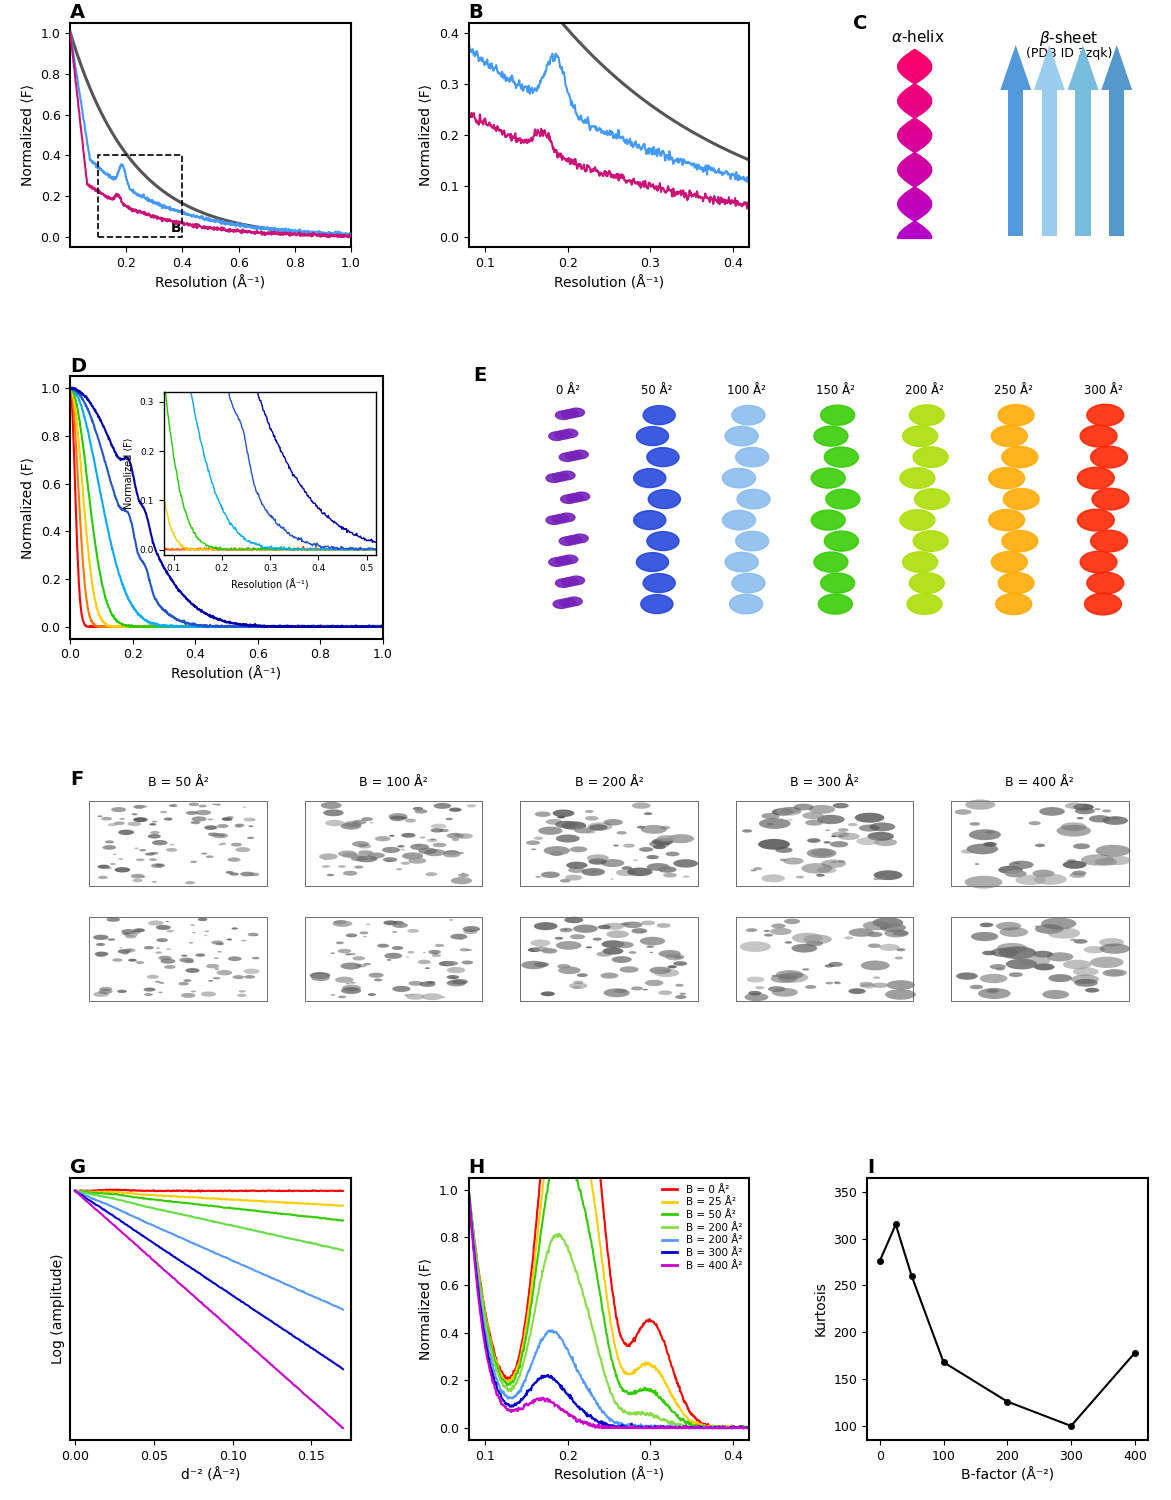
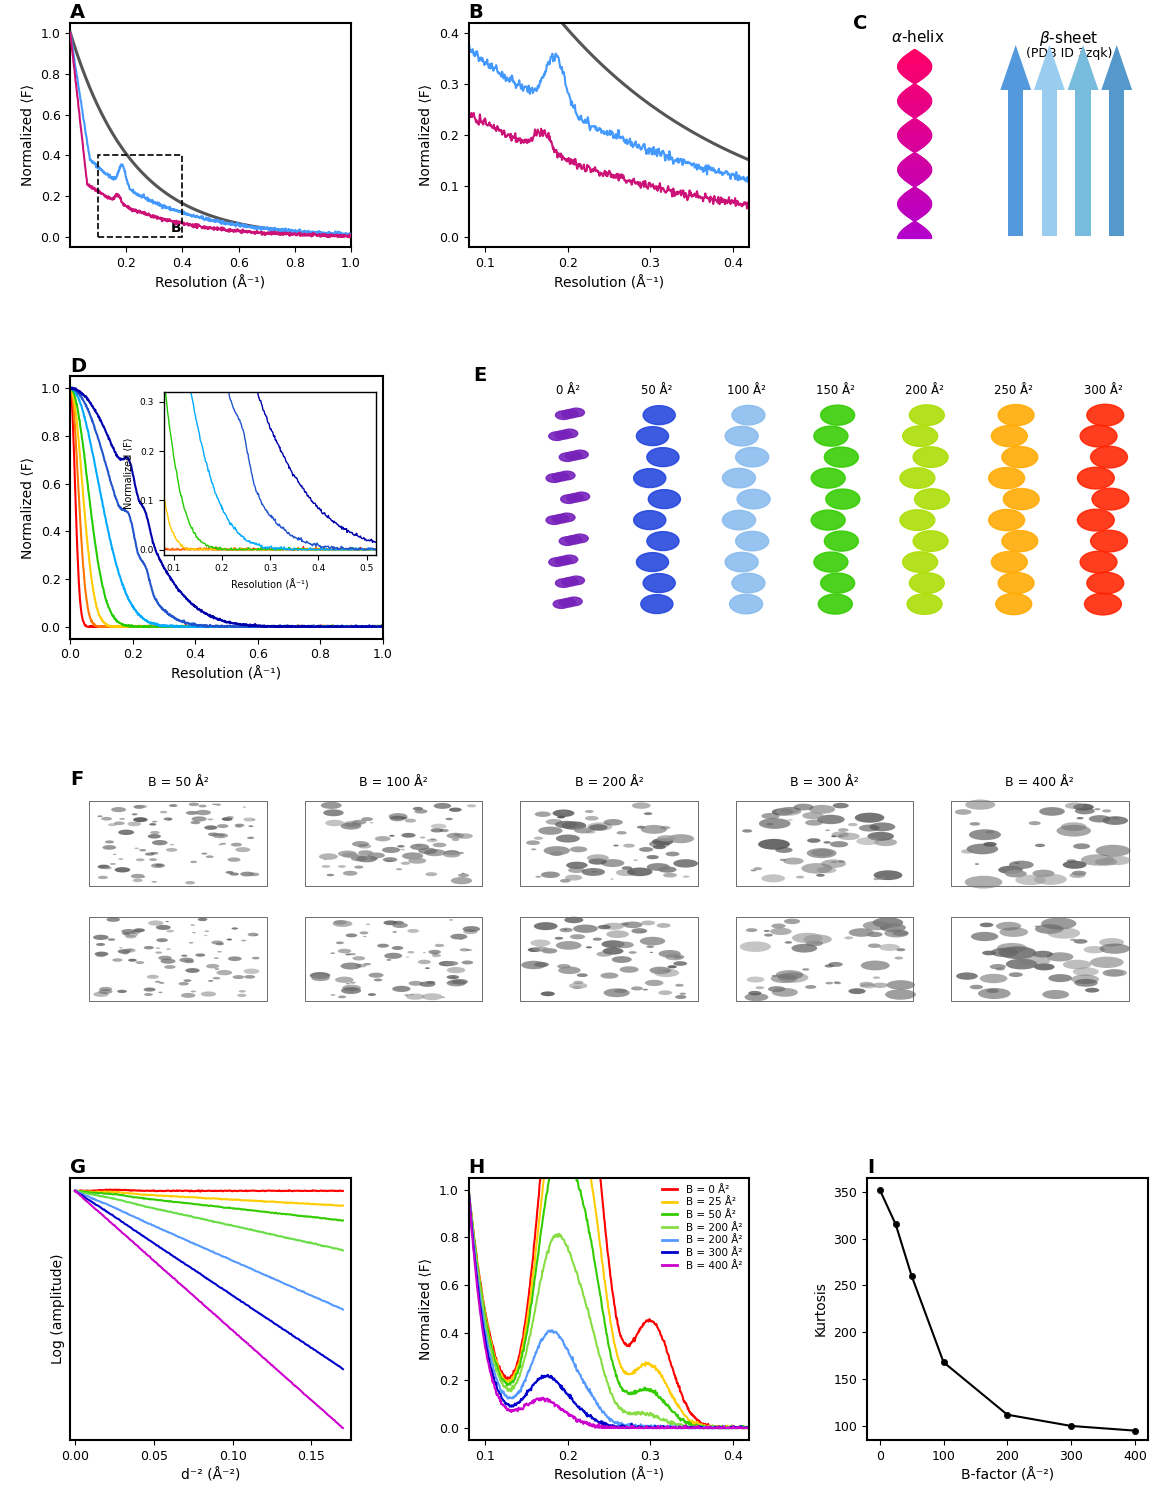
I/0: 276 -> 352
I/200: 126 -> 112
I/400: 178 -> 95
